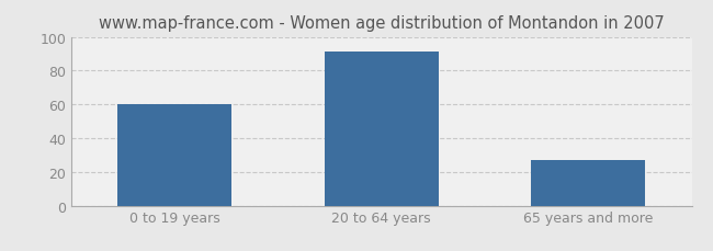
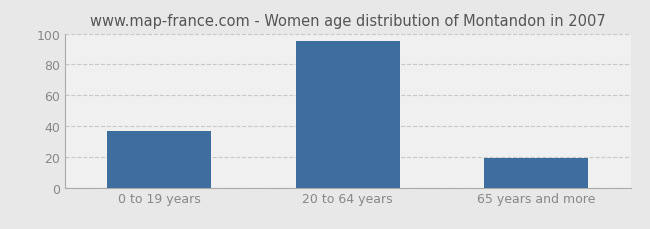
0 to 19 years: 60 -> 37
20 to 64 years: 91 -> 95
65 years and more: 27 -> 19
